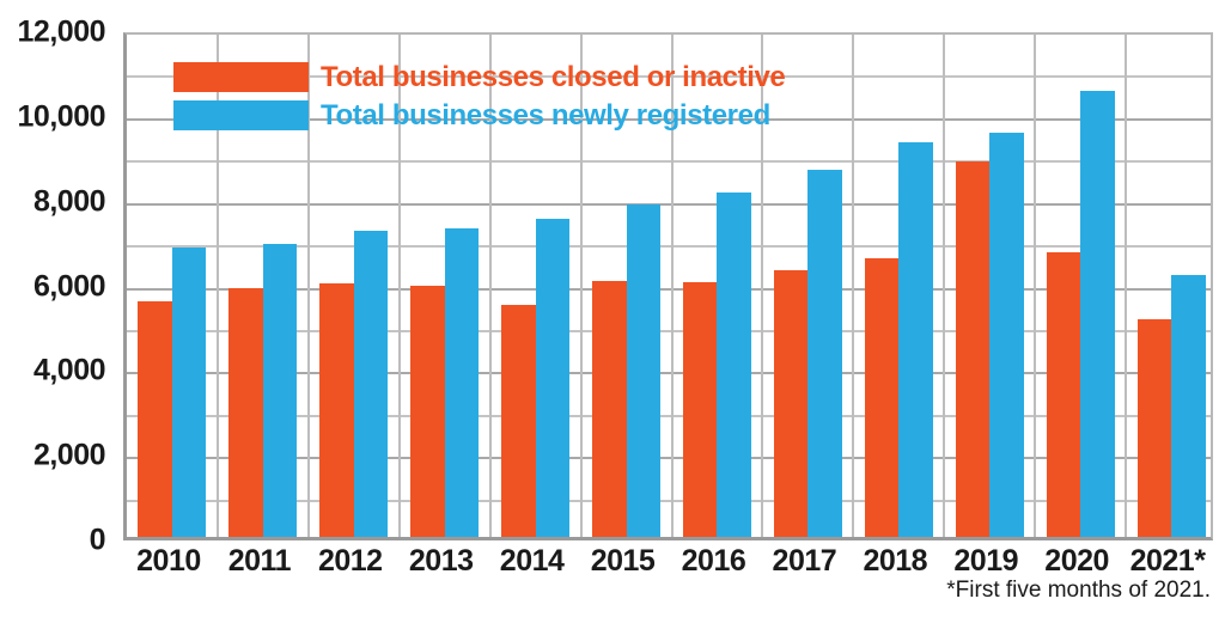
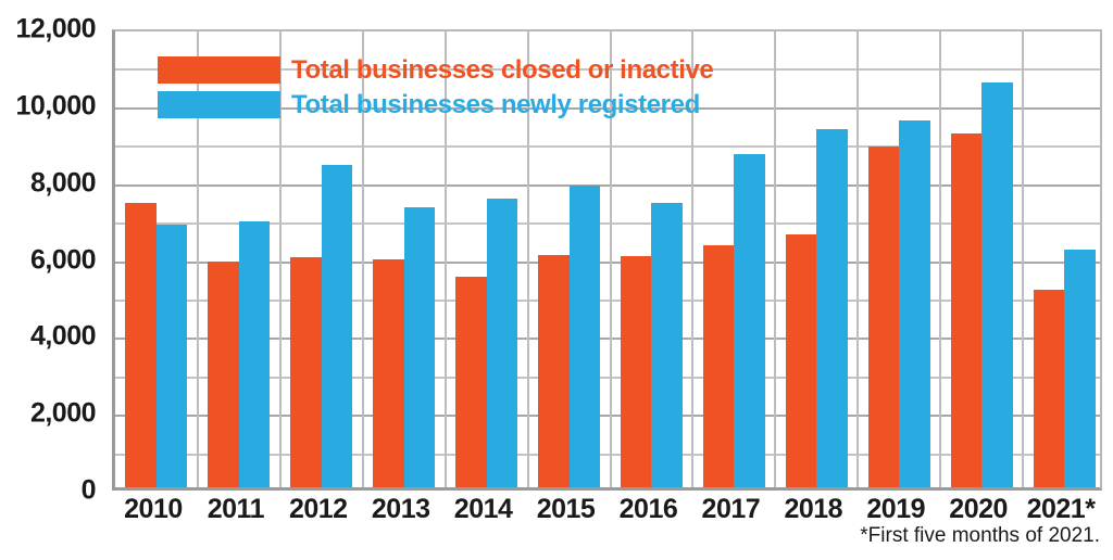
Total businesses closed or inactive/2010: 5600 -> 7400
Total businesses newly registered/2012: 7200 -> 8400
Total businesses newly registered/2016: 8100 -> 7400
Total businesses closed or inactive/2020: 6700 -> 9200
